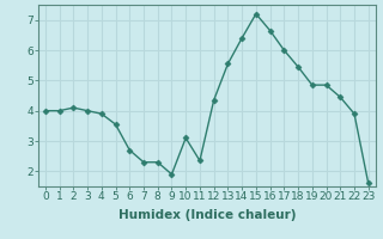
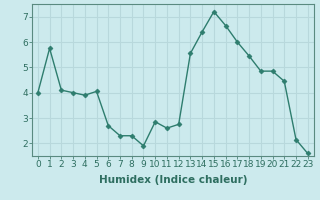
1: 4.00 -> 5.75
5: 3.55 -> 4.05
10: 3.10 -> 2.85
11: 2.35 -> 2.60
12: 4.35 -> 2.75
22: 3.90 -> 2.15
